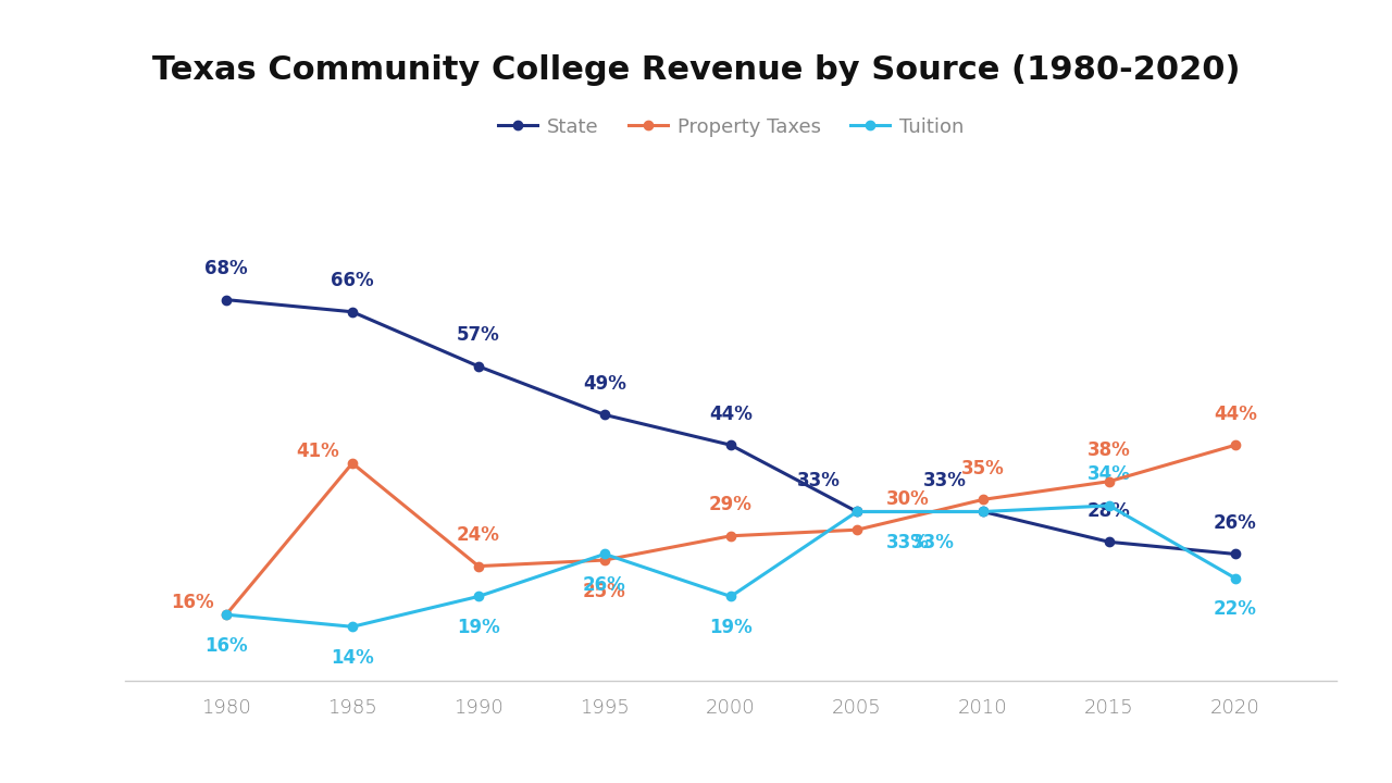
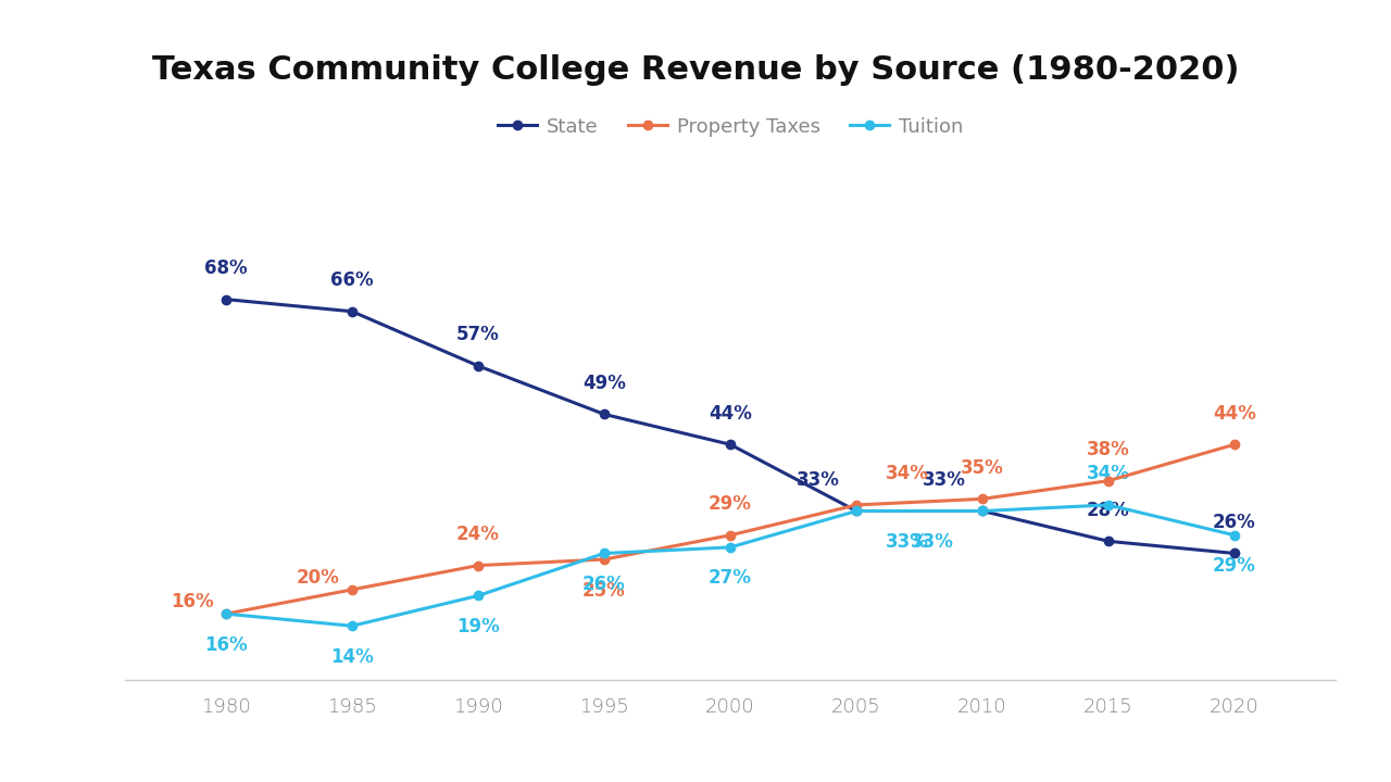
Property Taxes/1985: 41% -> 20%
Tuition/2000: 19% -> 27%
Property Taxes/2005: 30% -> 34%
Tuition/2020: 22% -> 29%
